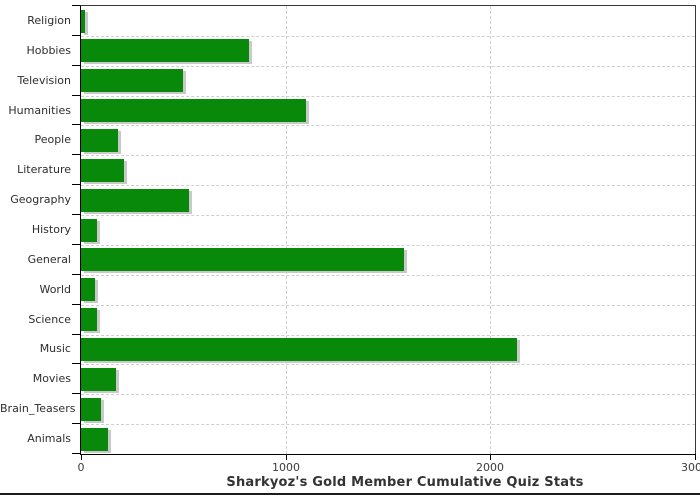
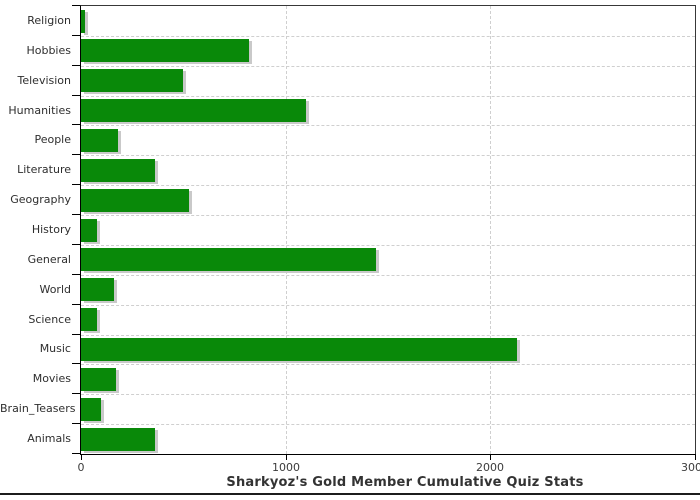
Literature: 210 -> 360
General: 1580 -> 1440
World: 70 -> 160
Animals: 130 -> 360
